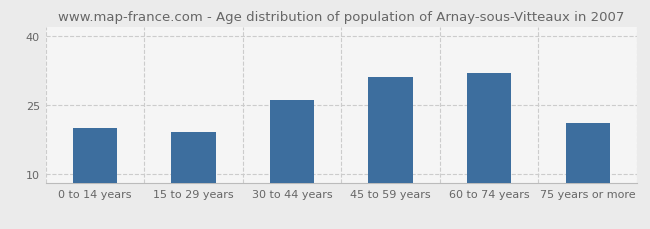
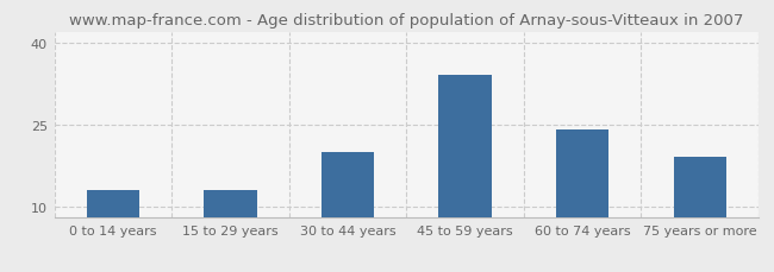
0 to 14 years: 20 -> 13
15 to 29 years: 19 -> 13
30 to 44 years: 26 -> 20
45 to 59 years: 31 -> 34
60 to 74 years: 32 -> 24
75 years or more: 21 -> 19
